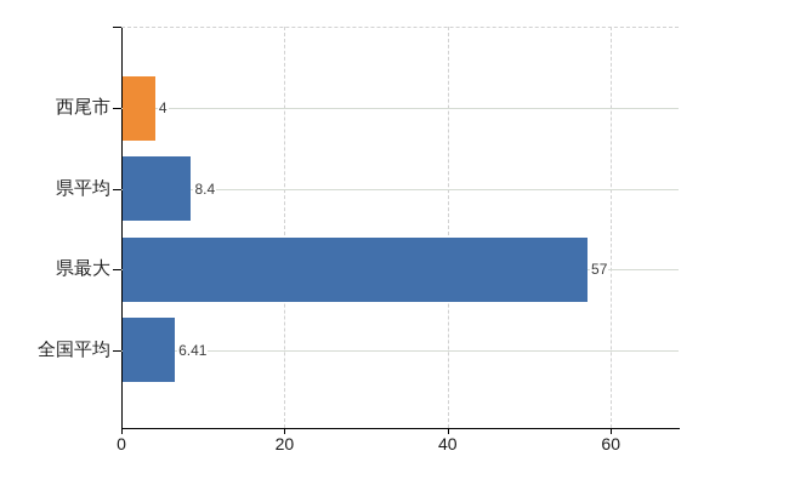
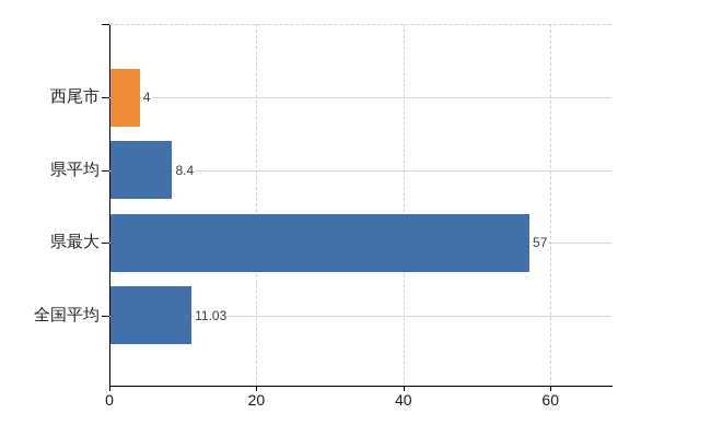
全国平均: 6.41 -> 11.03
